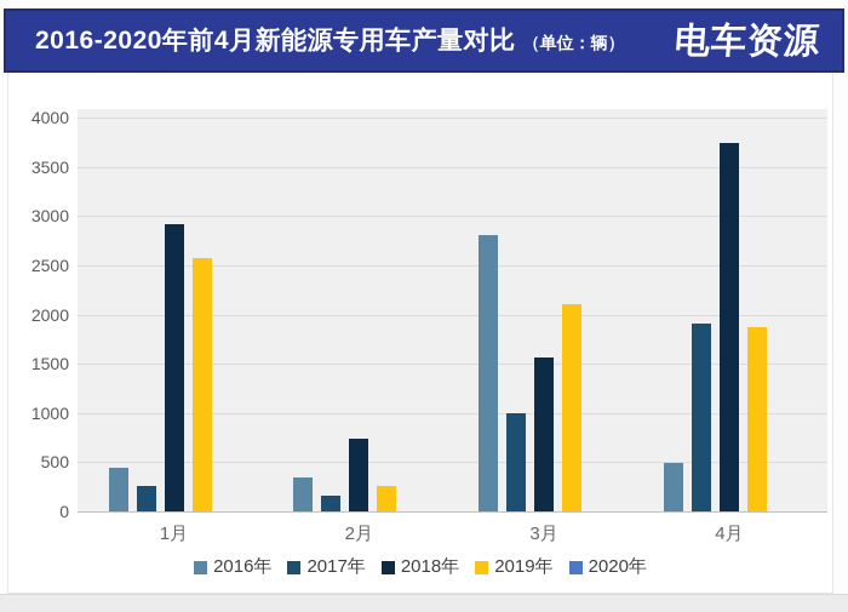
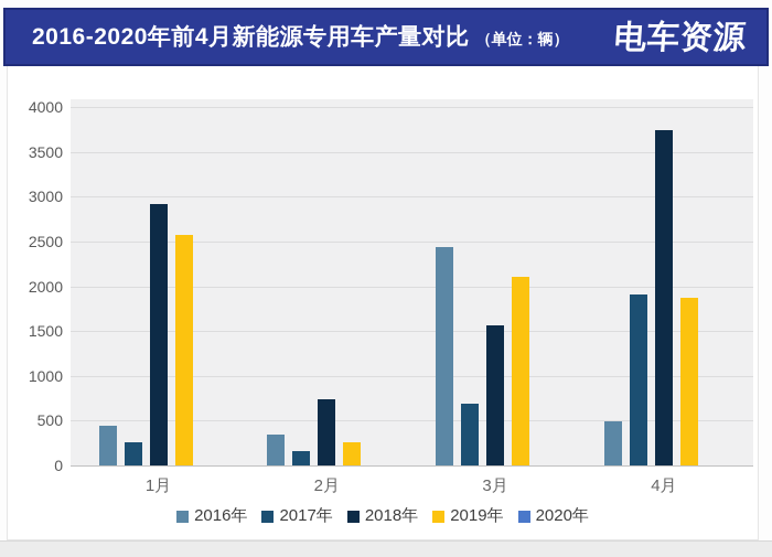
2016年/3月: 2800 -> 2400
2017年/3月: 1000 -> 700
